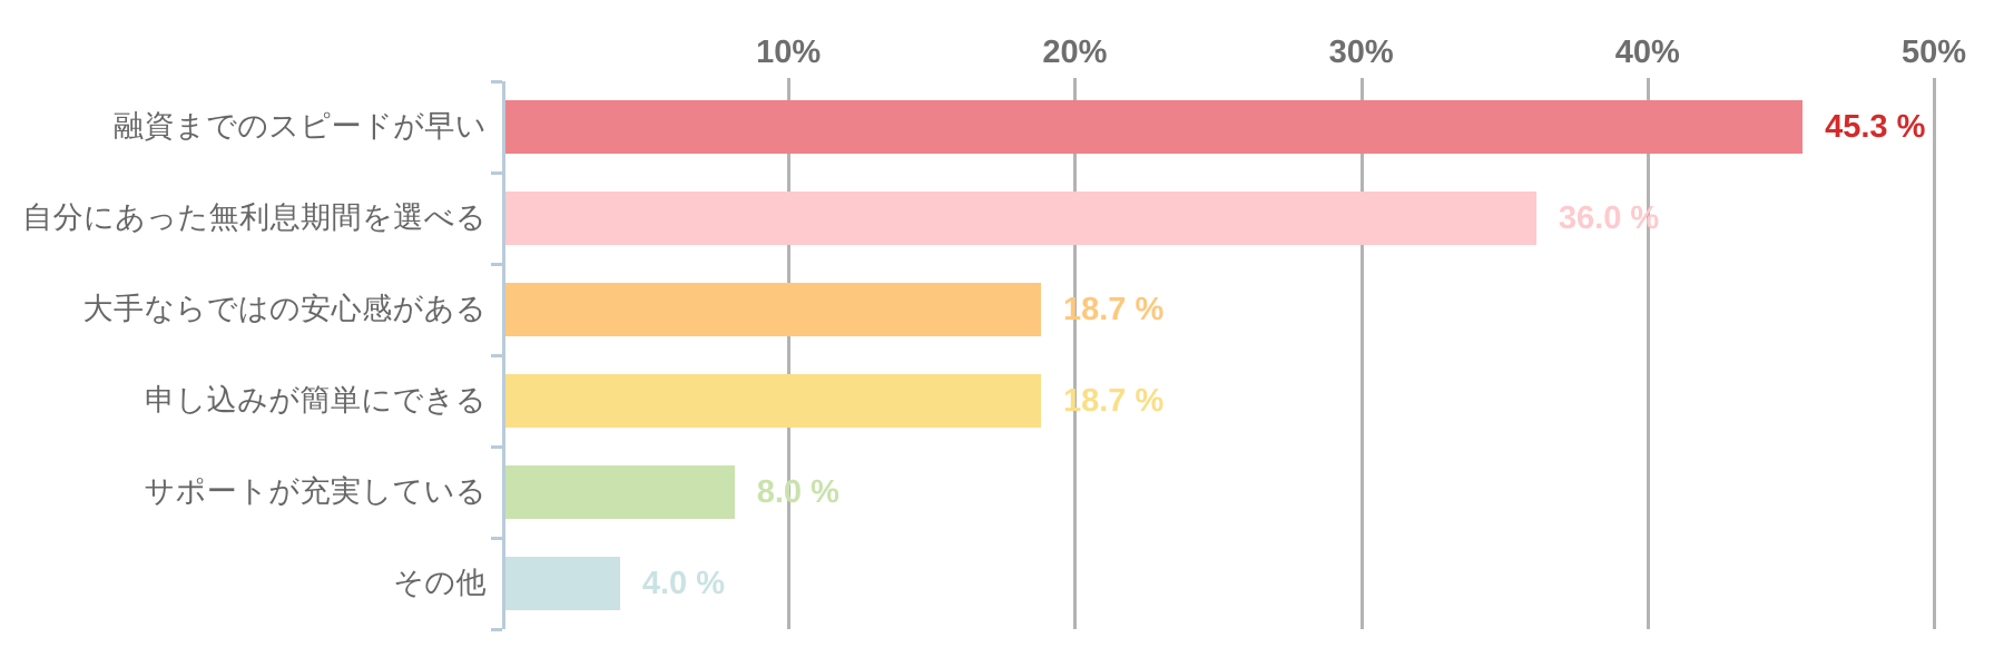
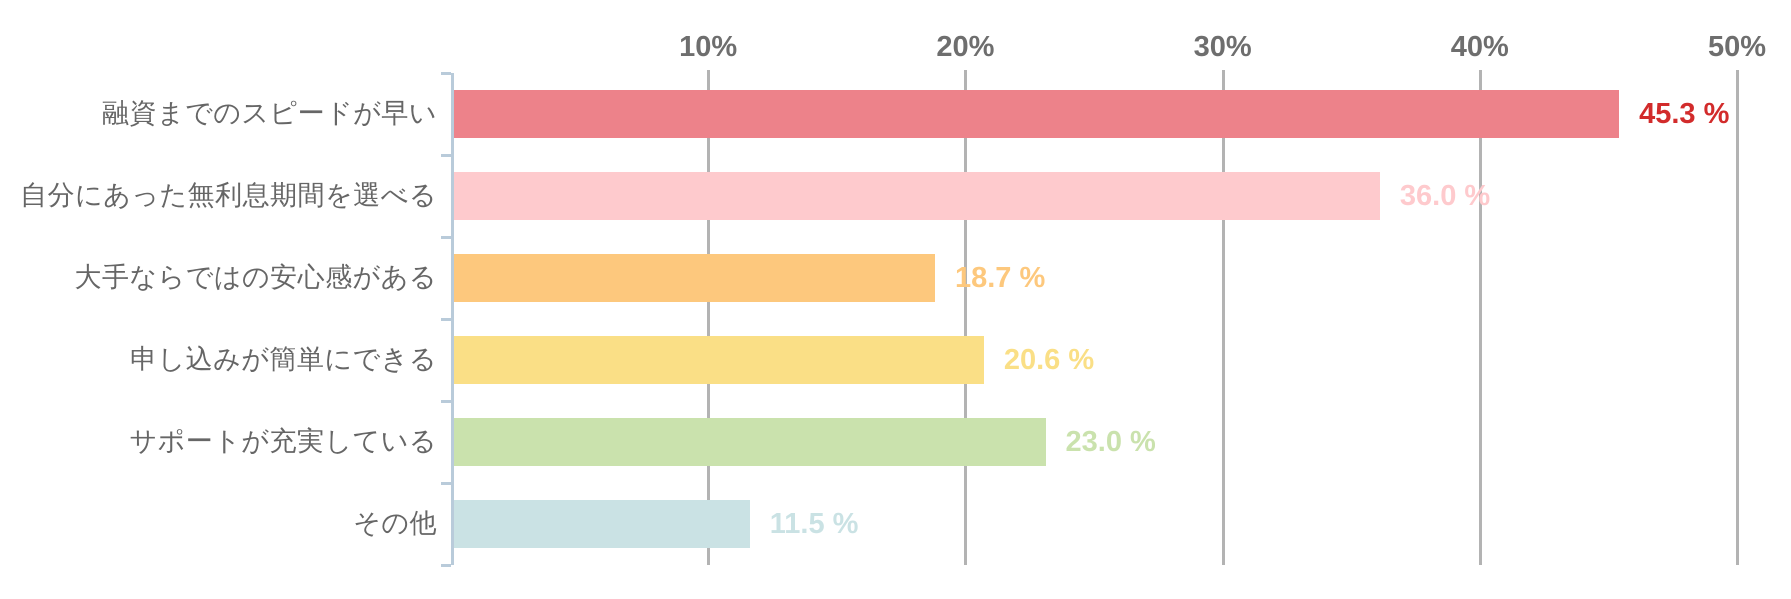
申し込みが簡単にできる: 18.7 -> 20.6
サポートが充実している: 8.0 -> 23.0
その他: 4.0 -> 11.5
